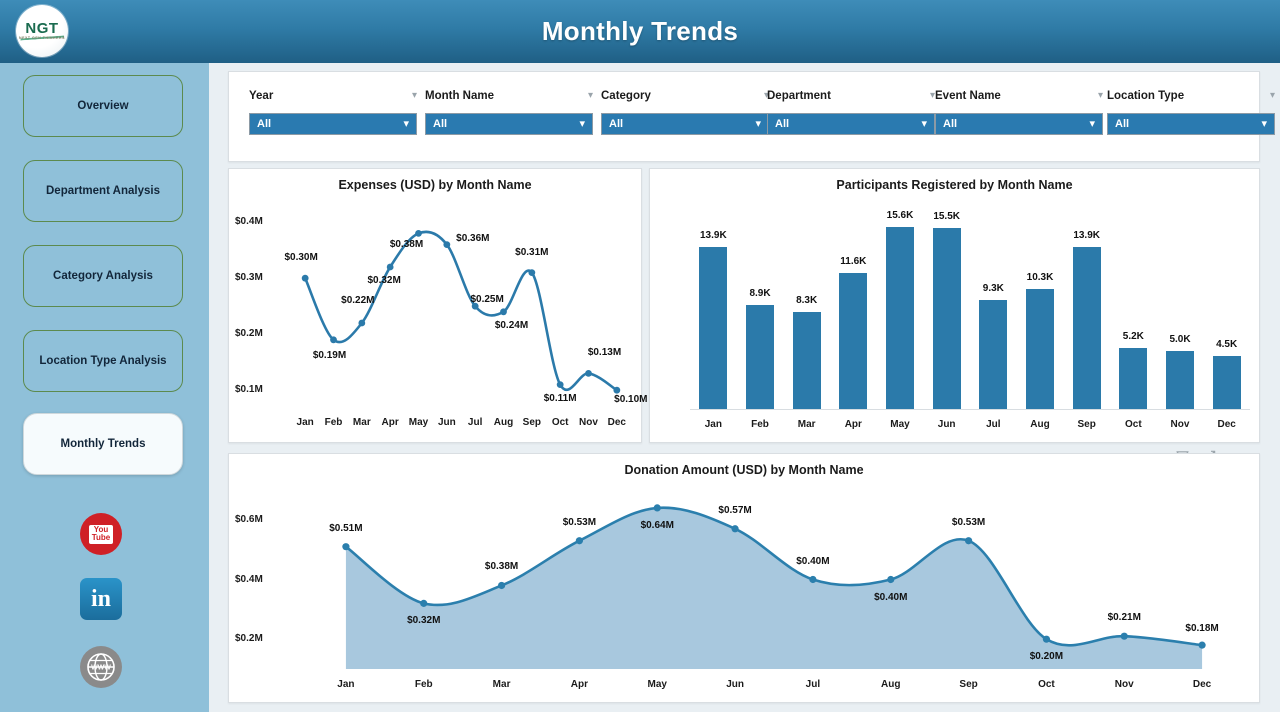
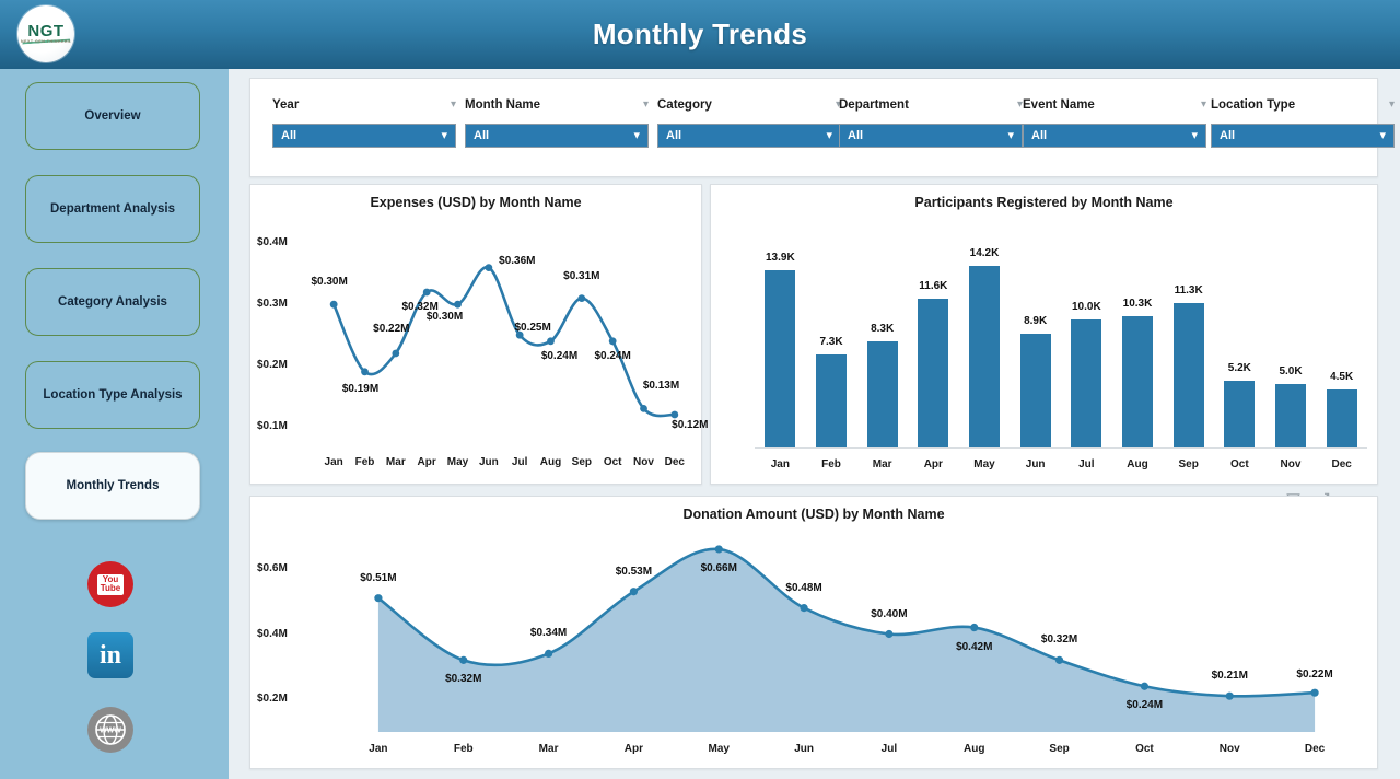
Expenses (USD) by Month Name/May: $0.38M -> $0.30M
Expenses (USD) by Month Name/Oct: $0.11M -> $0.24M
Expenses (USD) by Month Name/Dec: $0.10M -> $0.12M
Participants Registered by Month Name/Feb: 8.9K -> 7.3K
Participants Registered by Month Name/May: 15.6K -> 14.2K
Participants Registered by Month Name/Jun: 15.5K -> 8.9K
Participants Registered by Month Name/Jul: 9.3K -> 10.0K
Participants Registered by Month Name/Sep: 13.9K -> 11.3K
Donation Amount (USD) by Month Name/Mar: $0.38M -> $0.34M
Donation Amount (USD) by Month Name/May: $0.64M -> $0.66M
Donation Amount (USD) by Month Name/Jun: $0.57M -> $0.48M
Donation Amount (USD) by Month Name/Aug: $0.40M -> $0.42M
Donation Amount (USD) by Month Name/Sep: $0.53M -> $0.32M
Donation Amount (USD) by Month Name/Oct: $0.20M -> $0.24M
Donation Amount (USD) by Month Name/Dec: $0.18M -> $0.22M
